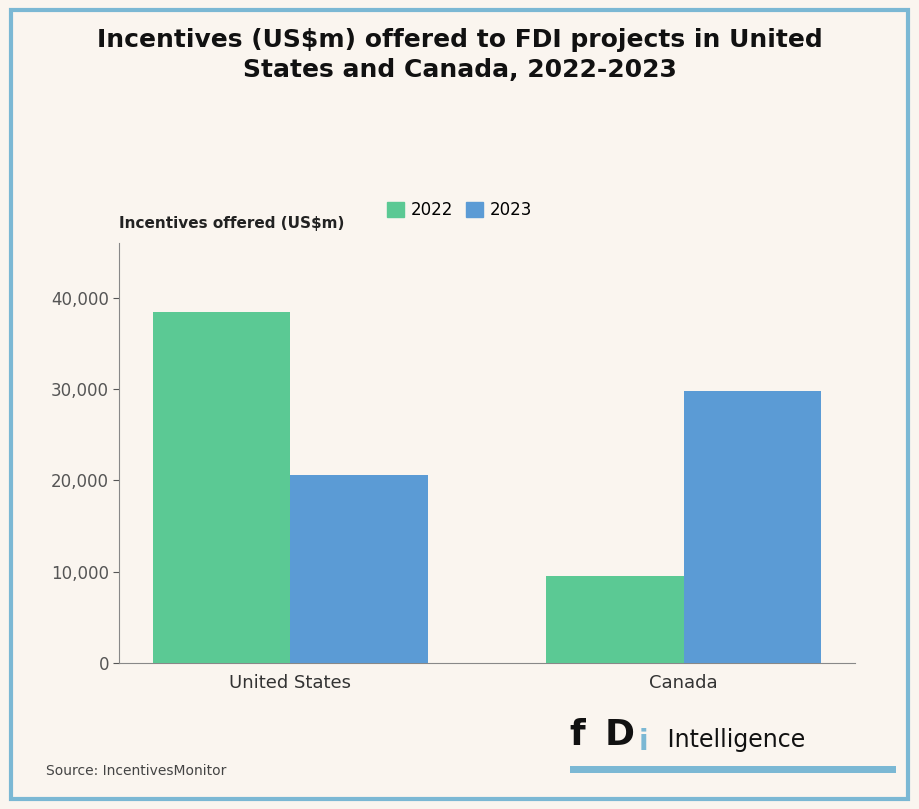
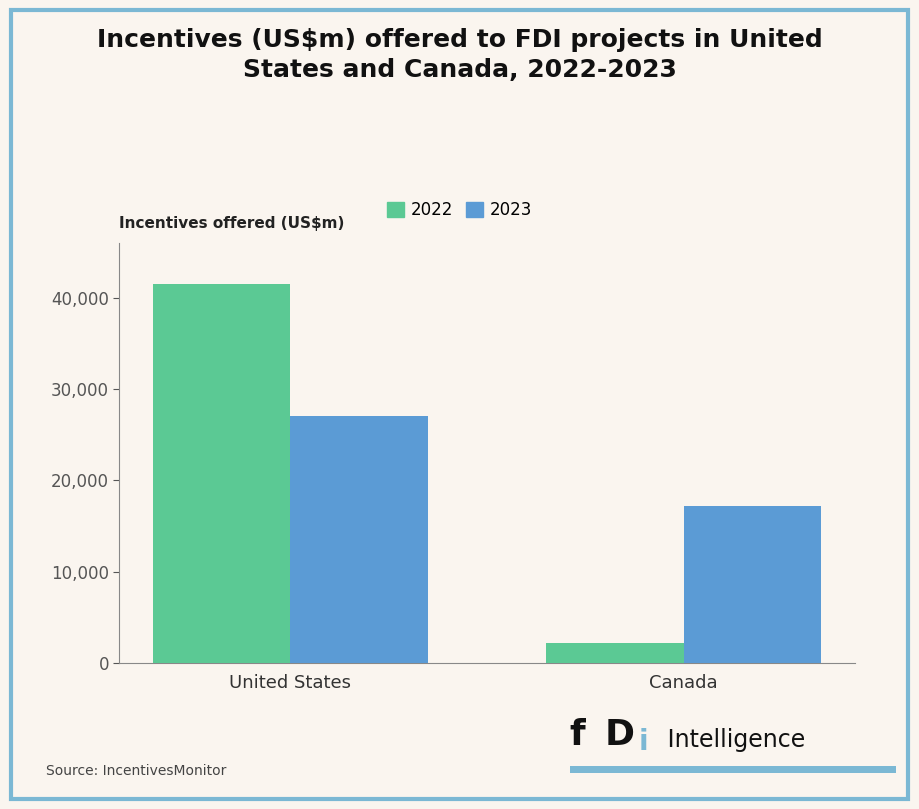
2022/United States: 38,400 -> 41,500
2023/United States: 20,600 -> 27,000
2022/Canada: 9,600 -> 2,200
2023/Canada: 29,800 -> 17,200
